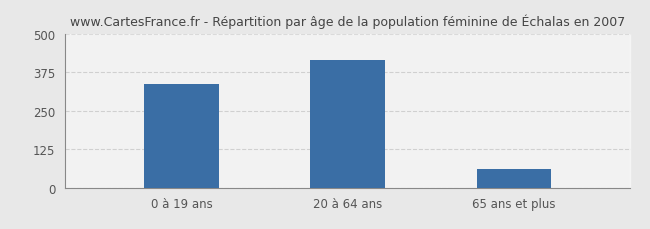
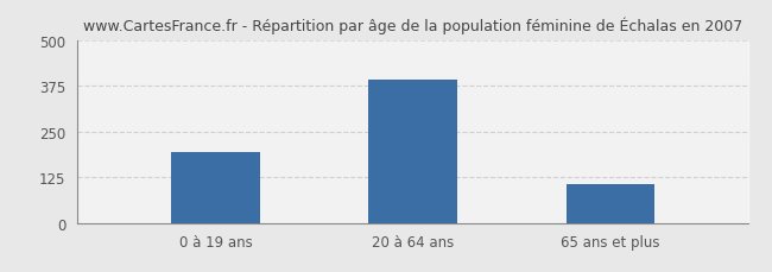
0 à 19 ans: 335 -> 193
20 à 64 ans: 415 -> 392
65 ans et plus: 60 -> 107
